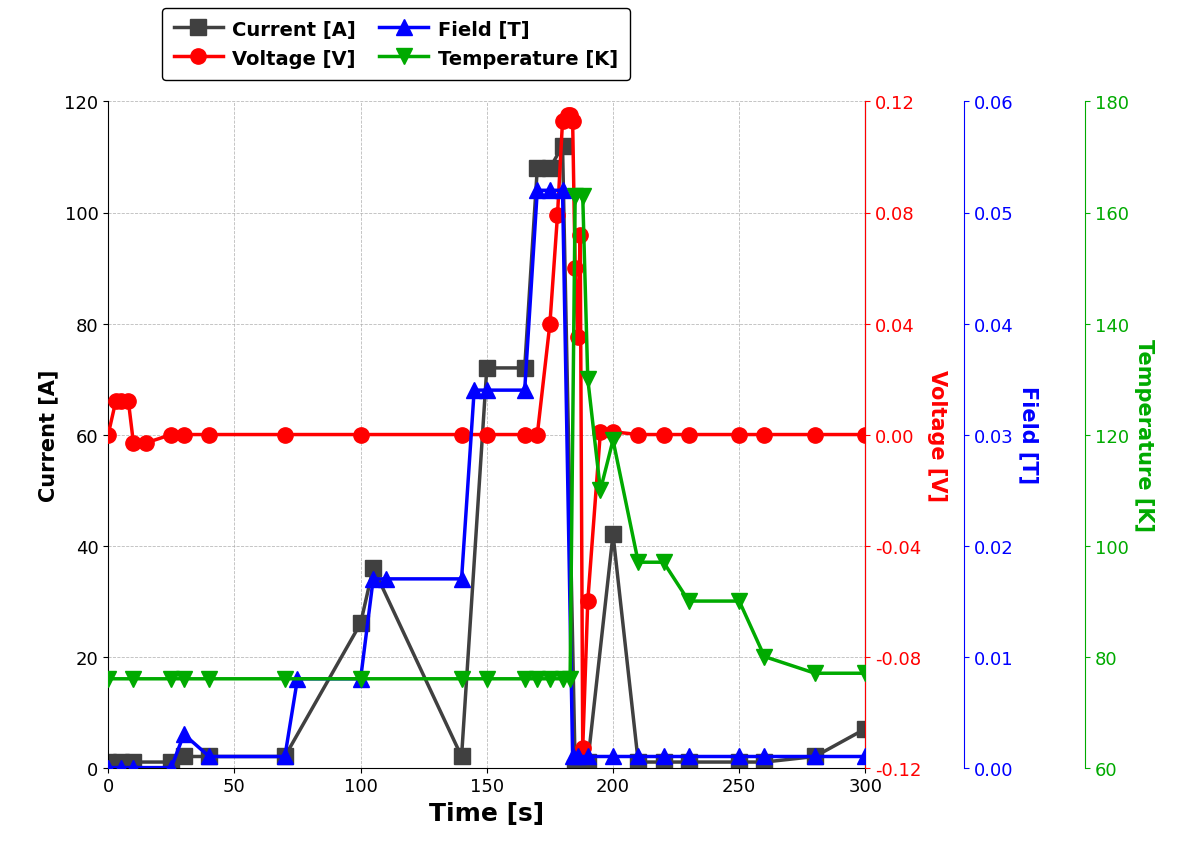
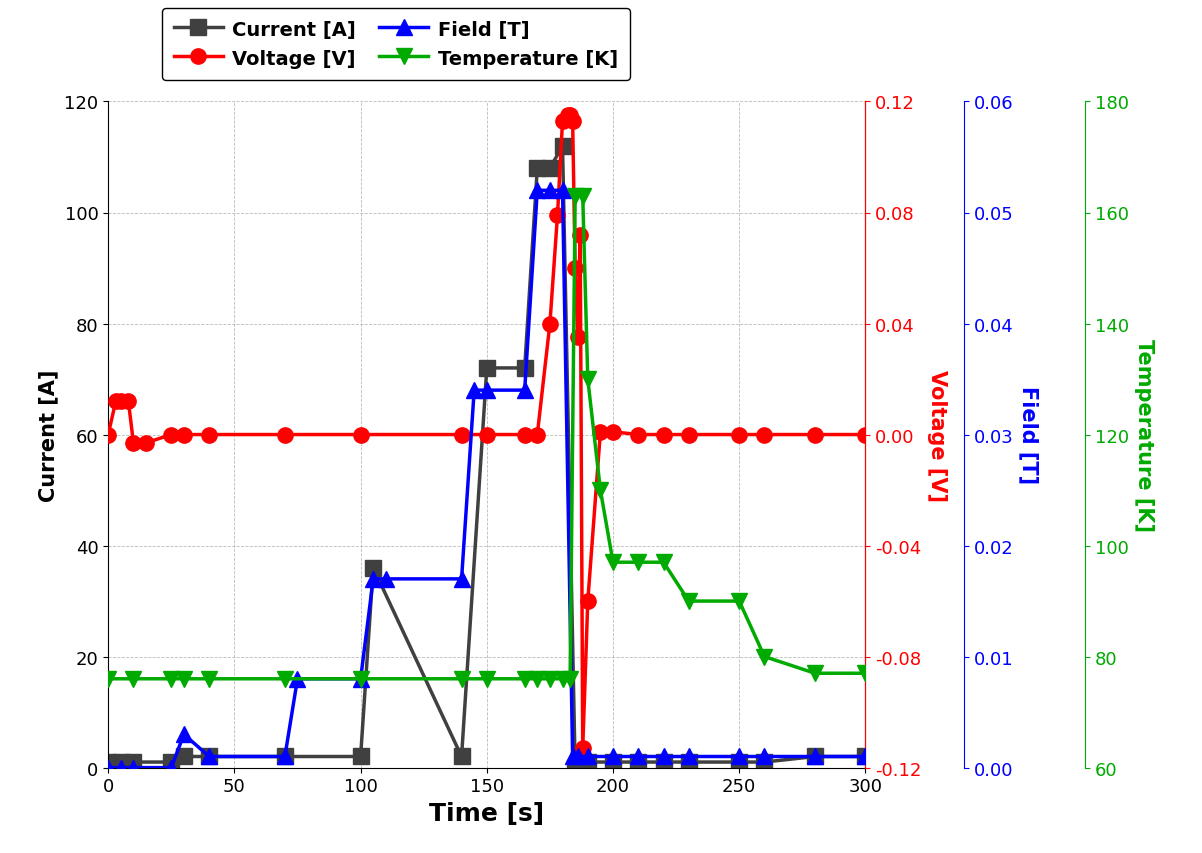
Current [A]/100: 26 -> 2
Current [A]/200: 42 -> 1
Temperature [K]/200: 119 -> 97
Current [A]/300: 7 -> 2
